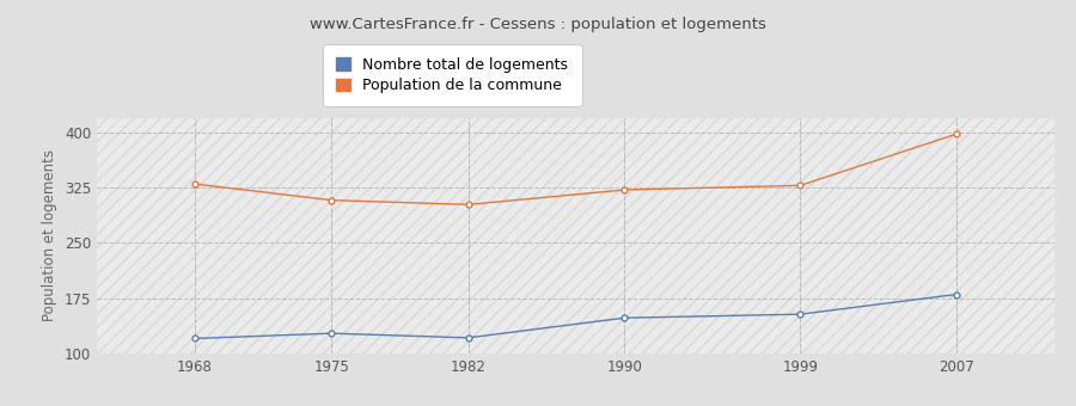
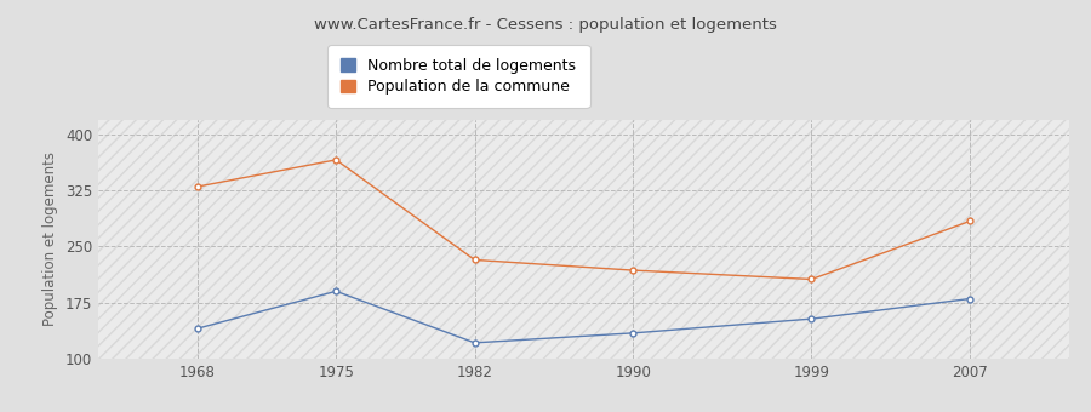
Nombre total de logements/1968: 120 -> 140
Nombre total de logements/1975: 127 -> 190
Population de la commune/1975: 308 -> 366
Population de la commune/1982: 302 -> 232
Nombre total de logements/1990: 148 -> 134
Population de la commune/1990: 322 -> 218
Population de la commune/1999: 328 -> 206
Population de la commune/2007: 398 -> 284
